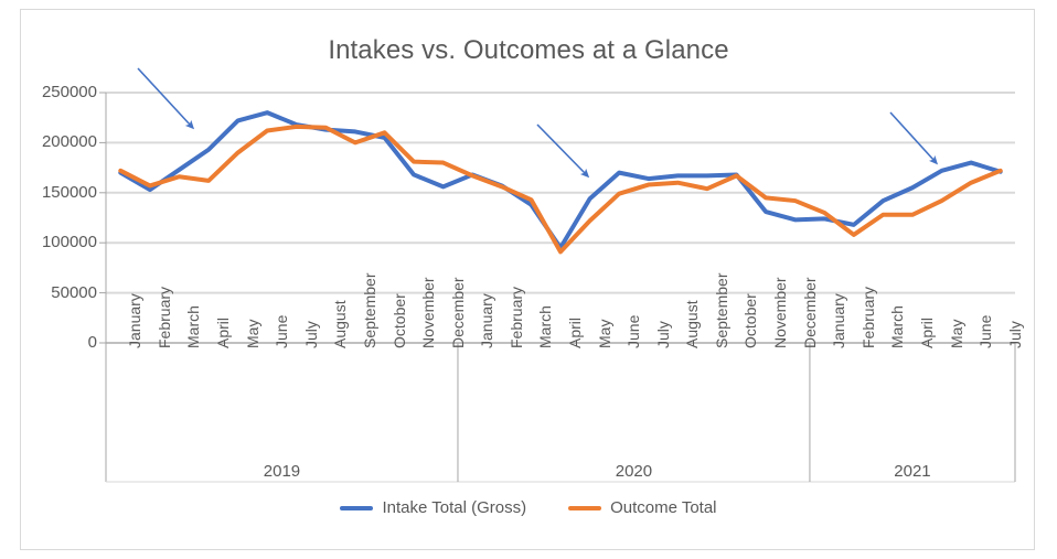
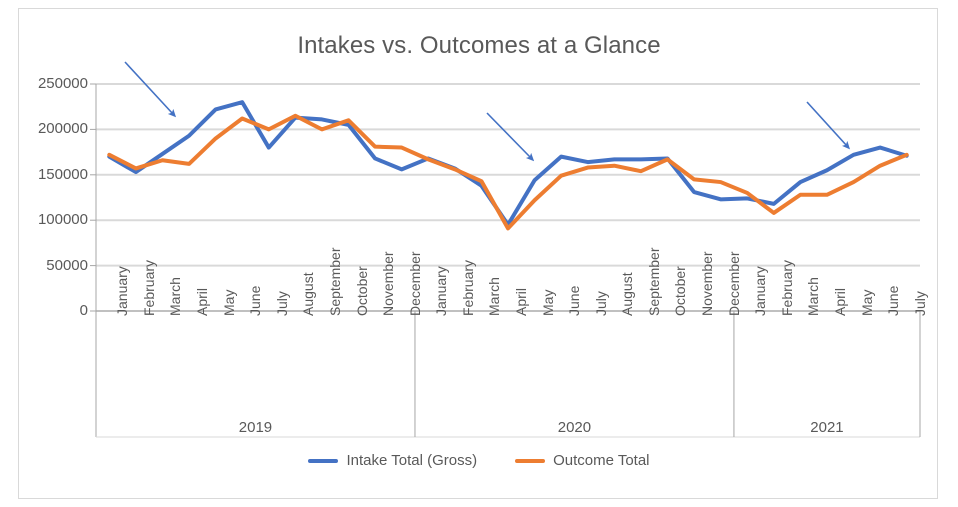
Intake Total (Gross)/July 2019: 220000 -> 180000
Outcome Total/July 2019: 220000 -> 200000
